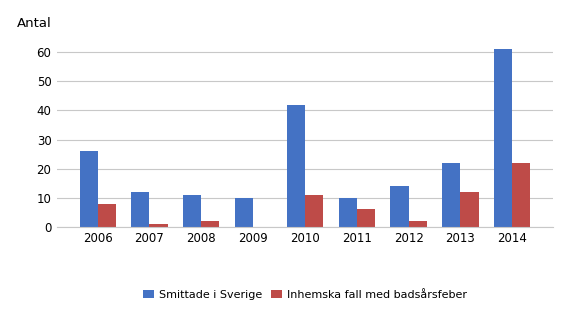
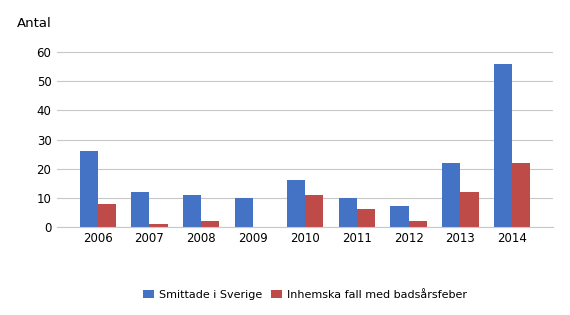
Smittade i Sverige/2010: 42 -> 16
Smittade i Sverige/2012: 14 -> 7
Smittade i Sverige/2014: 61 -> 56
